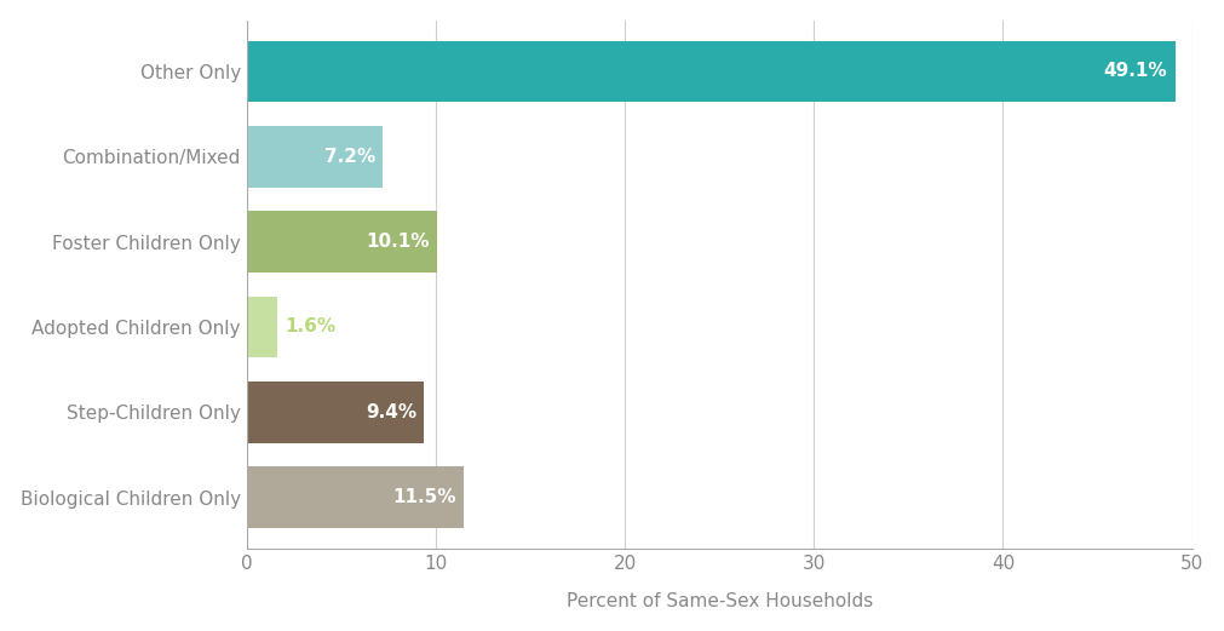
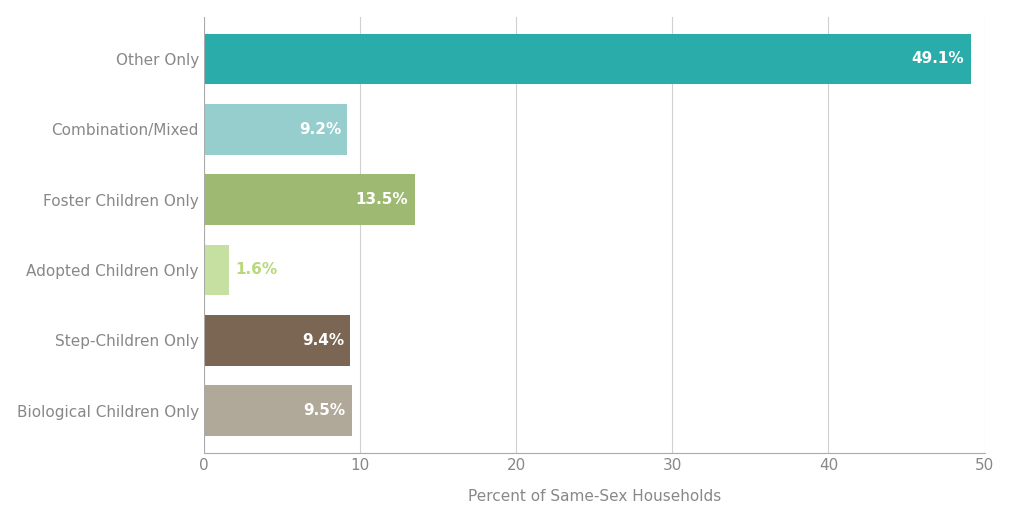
Combination/Mixed: 7.2% -> 9.2%
Foster Children Only: 10.1% -> 13.5%
Biological Children Only: 11.5% -> 9.5%
